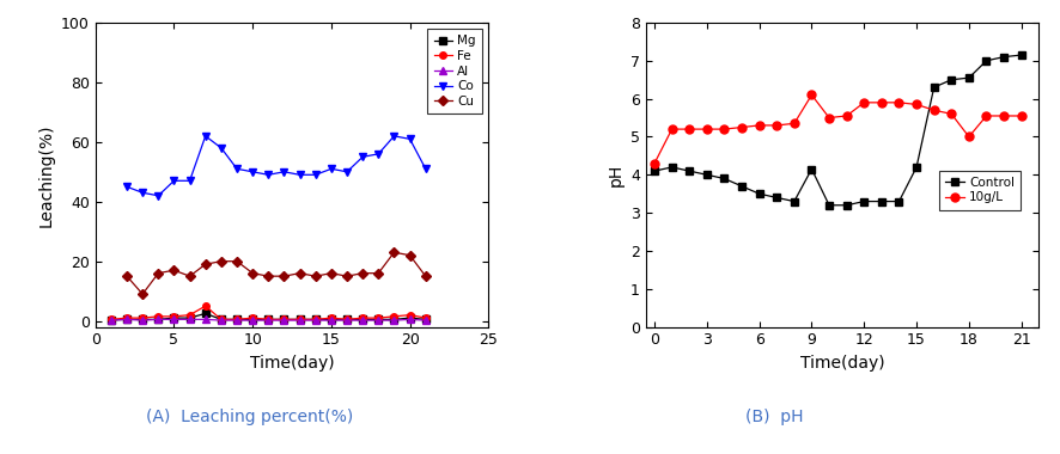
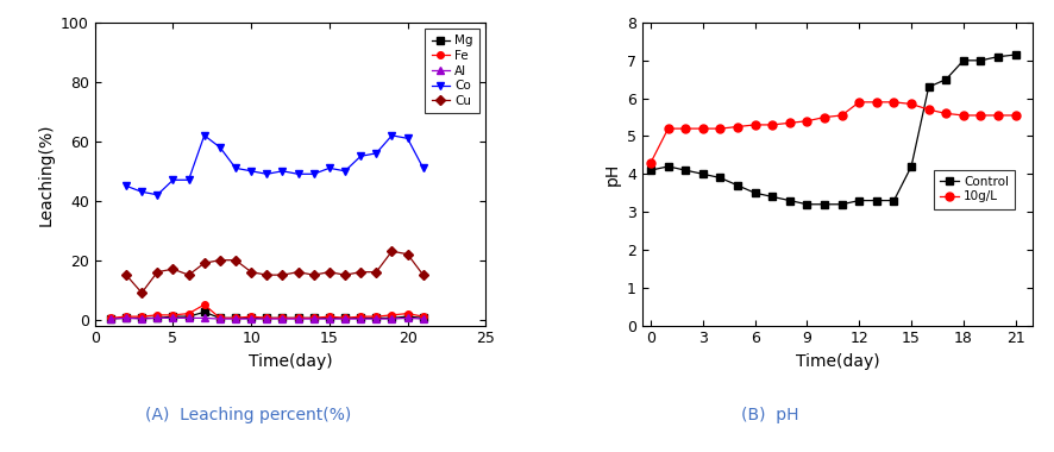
Control/9: 4.15 -> 3.20
10g/L/9: 6.10 -> 5.40
Control/18: 6.55 -> 7.00
10g/L/18: 5.00 -> 5.55
